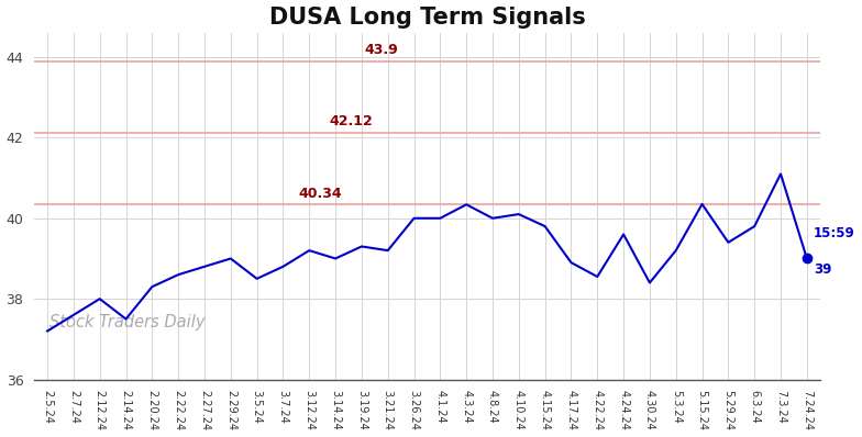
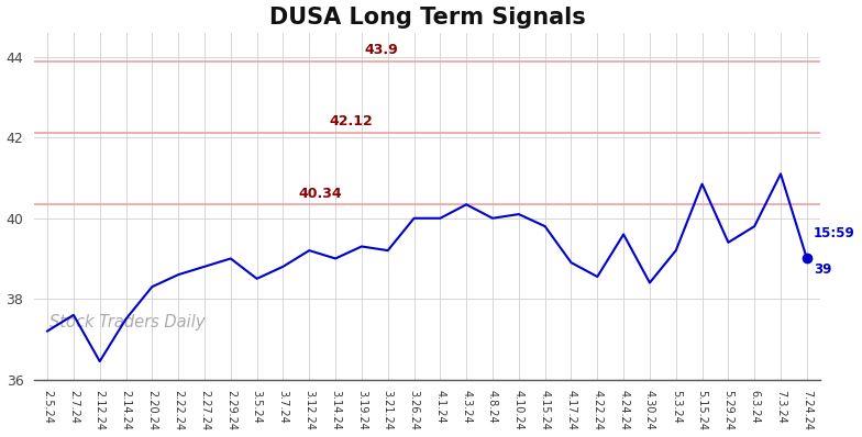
2.12.24: 38.00 -> 36.45
5.15.24: 40.35 -> 40.85
